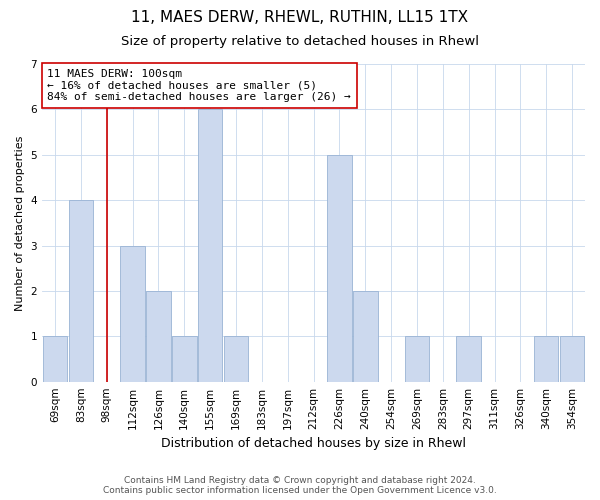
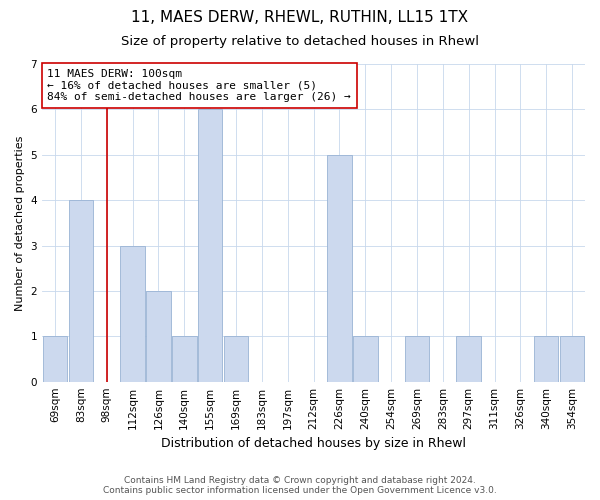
240sqm: 2 -> 1
